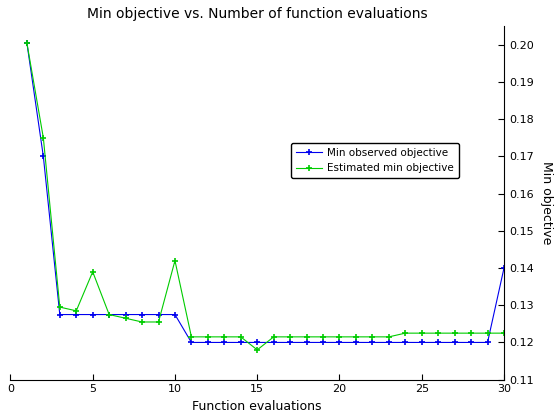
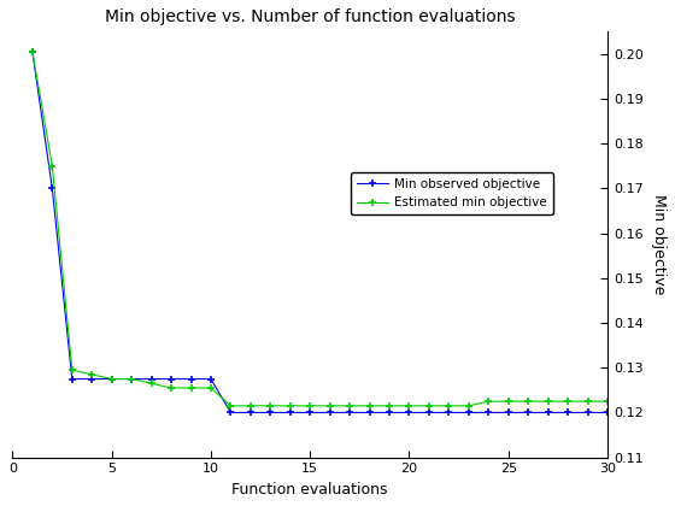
Estimated min objective/5: 0.1390 -> 0.1275
Estimated min objective/10: 0.1420 -> 0.1255
Estimated min objective/15: 0.1180 -> 0.1215
Min observed objective/30: 0.1400 -> 0.1200
